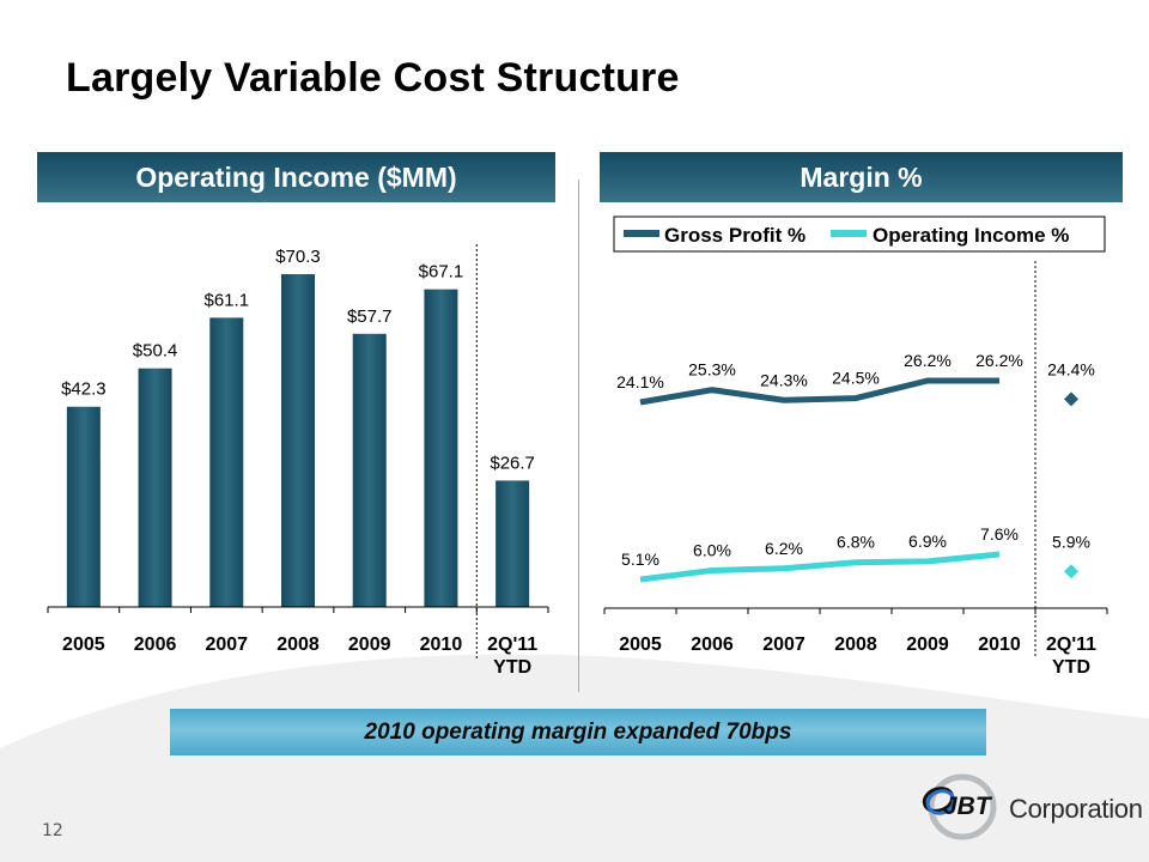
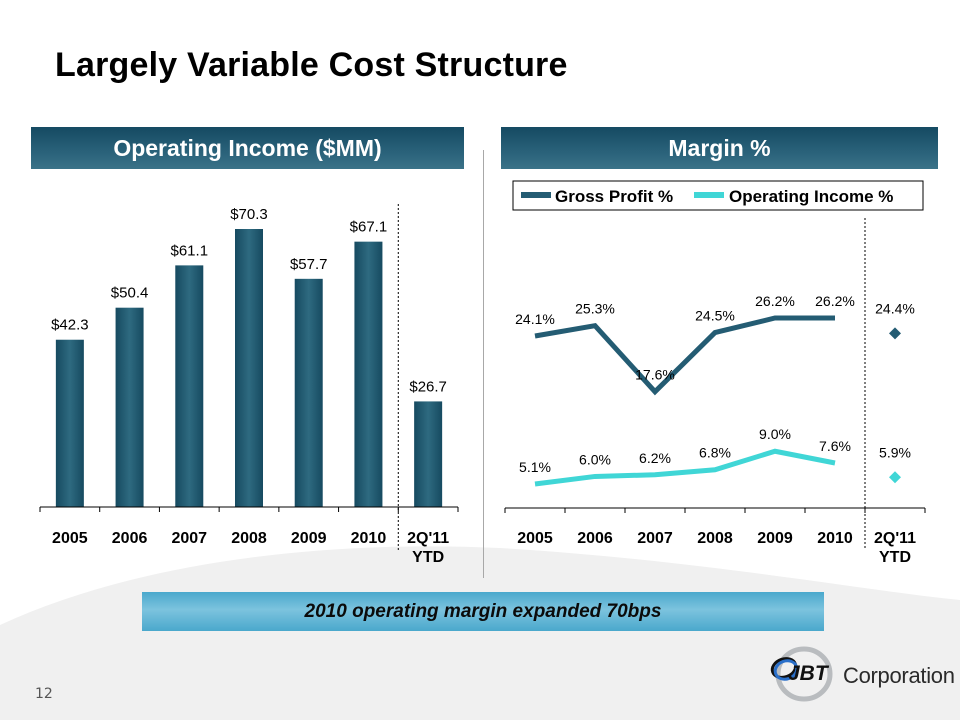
Margin %/Gross Profit %/2007: 24.3% -> 17.6%
Margin %/Operating Income %/2009: 6.9% -> 9.0%
